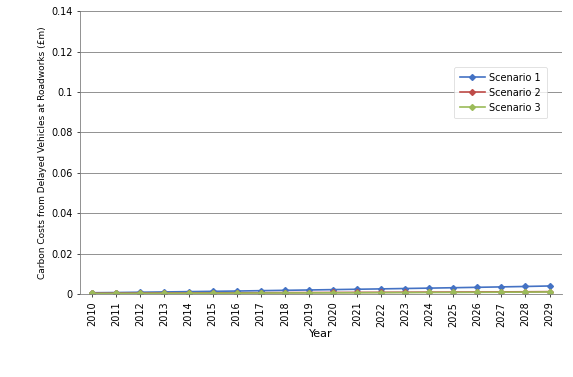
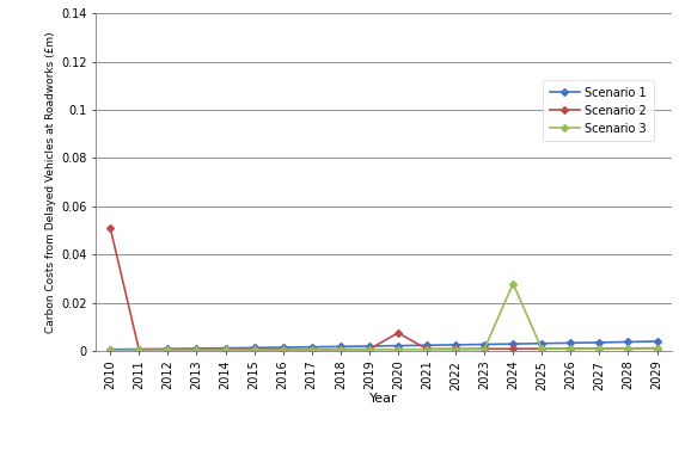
Scenario 2/2010: 0.0004 -> 0.0510
Scenario 2/2020: 0.0008 -> 0.0075
Scenario 3/2024: 0.0008 -> 0.0280
